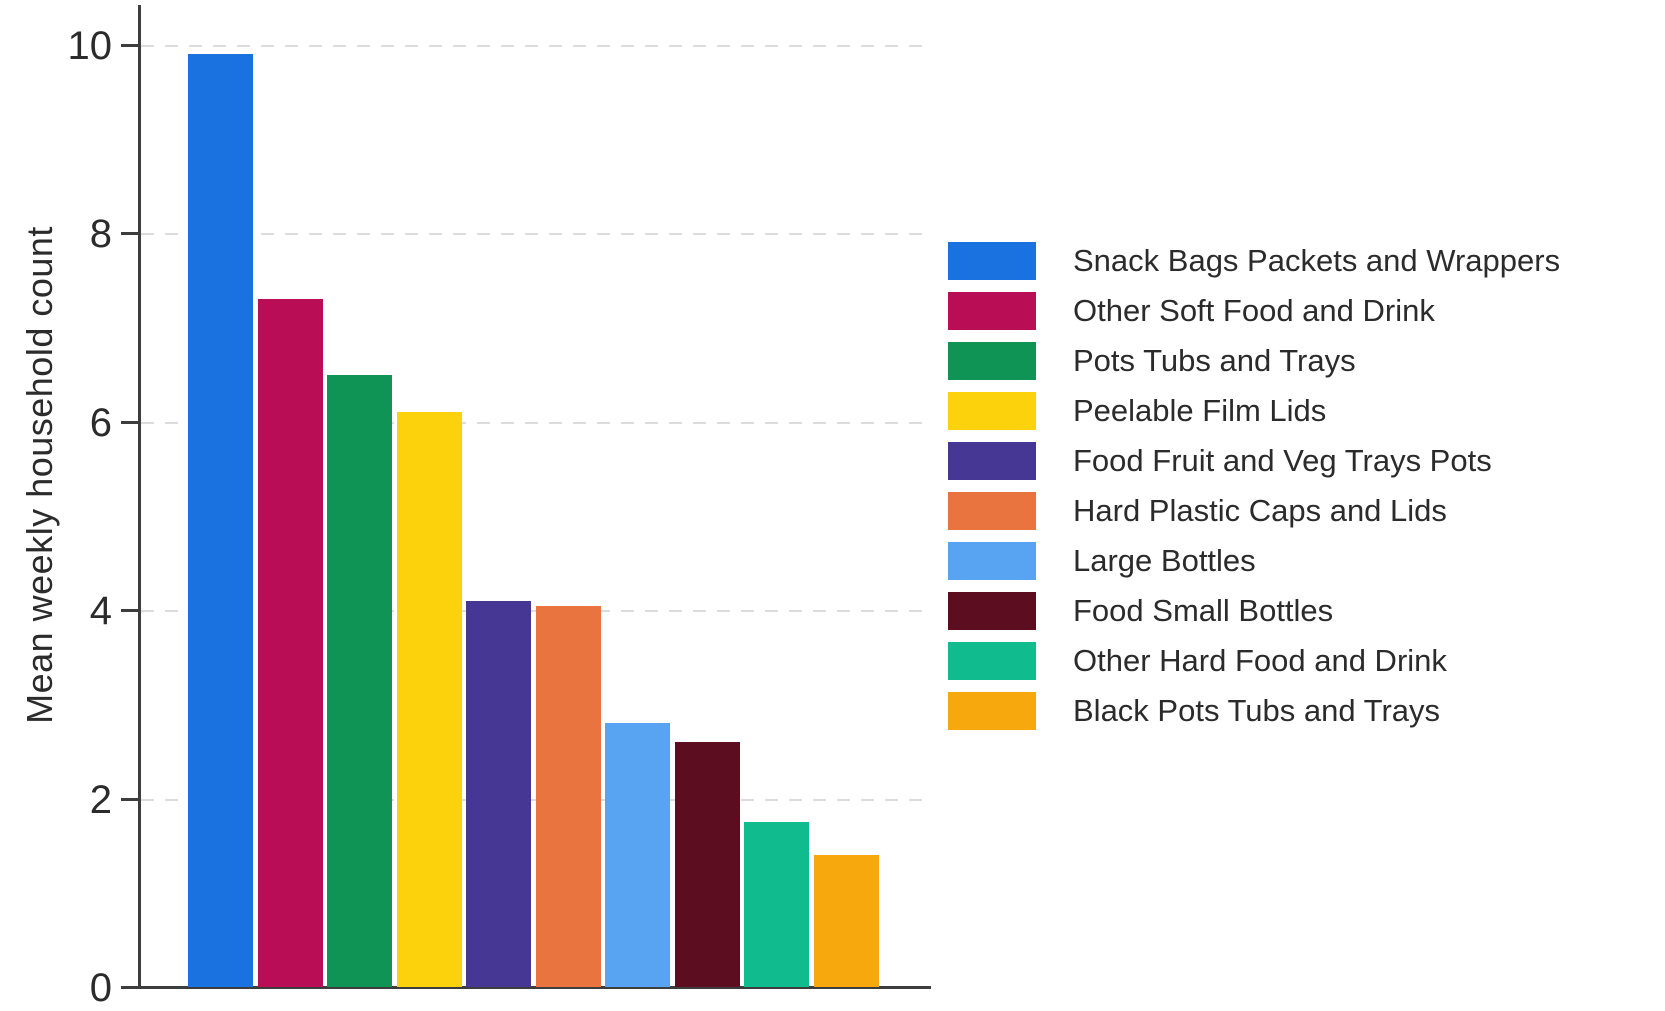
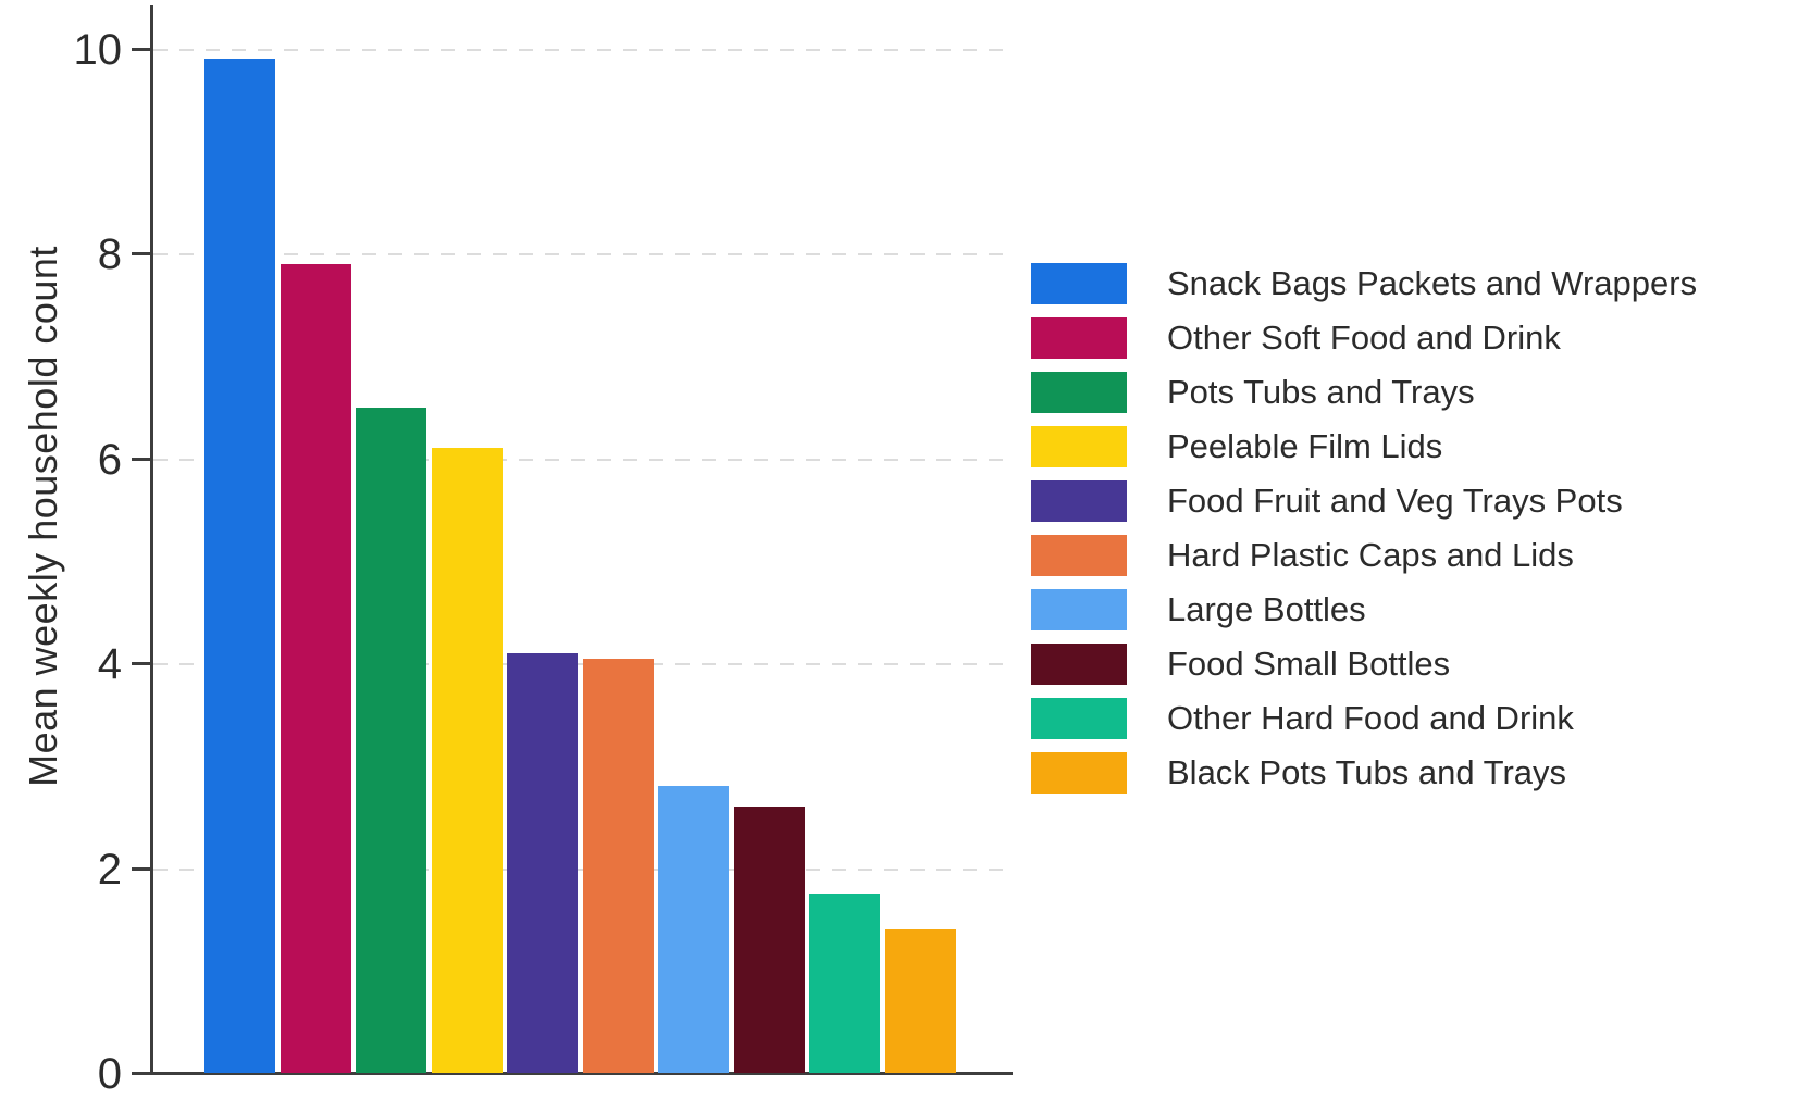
Other Soft Food and Drink: 7.3 -> 7.9
